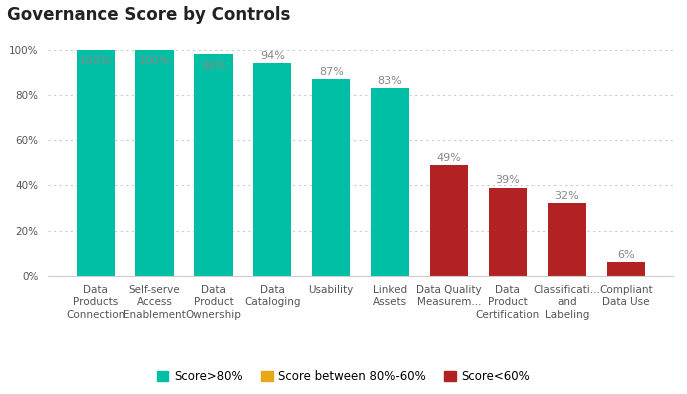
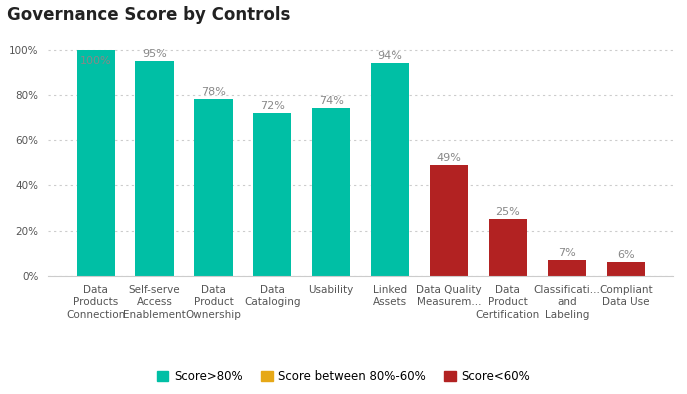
Self-serve Access Enablement: 100% -> 95%
Data Product Ownership: 98% -> 78%
Data Cataloging: 94% -> 72%
Usability: 87% -> 74%
Linked Assets: 83% -> 94%
Data Product Certification: 39% -> 25%
Classificati... and Labeling: 32% -> 7%
